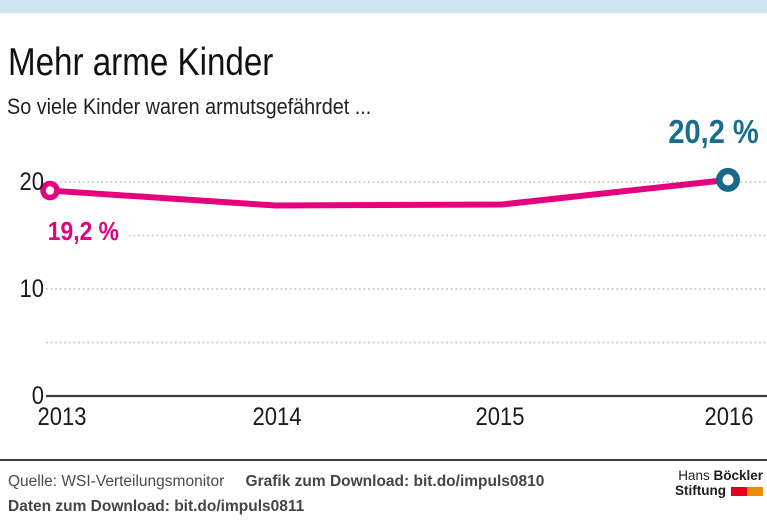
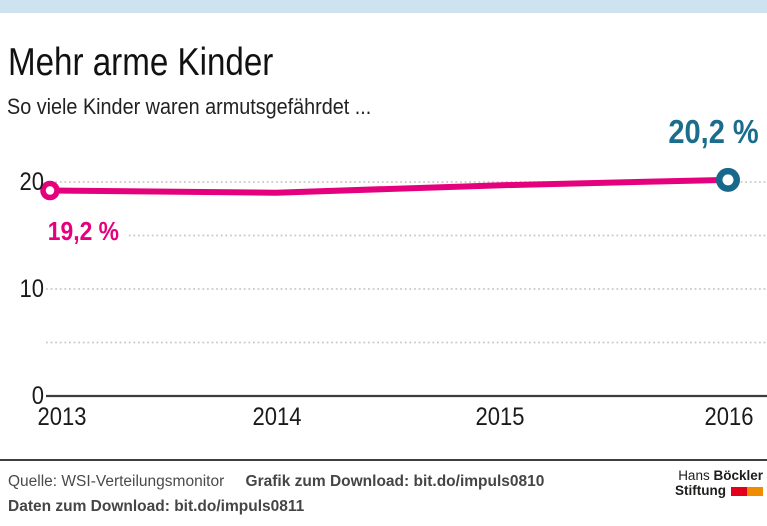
2014: 17.8 -> 19.0
2015: 17.9 -> 19.7
